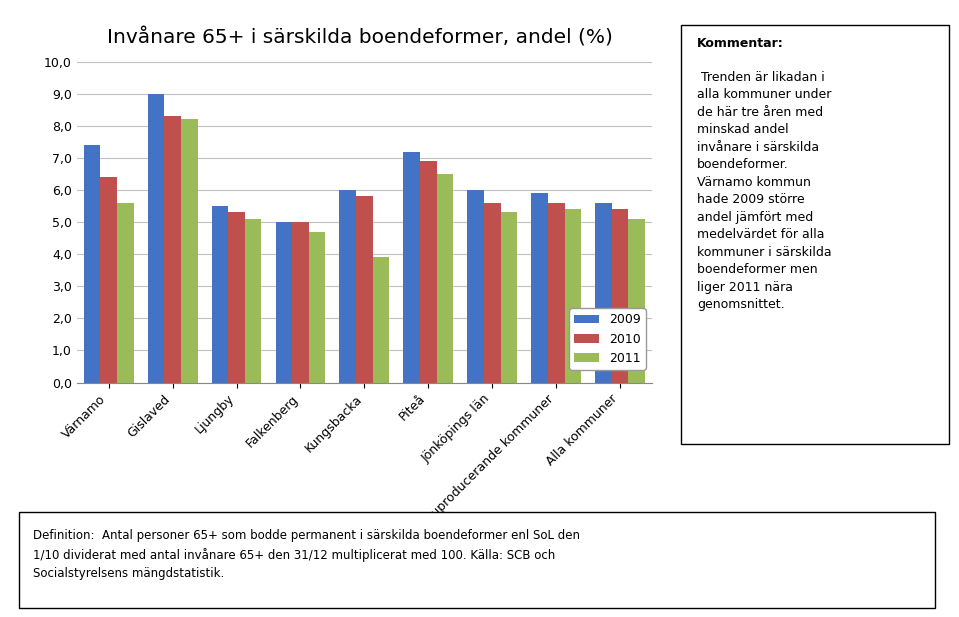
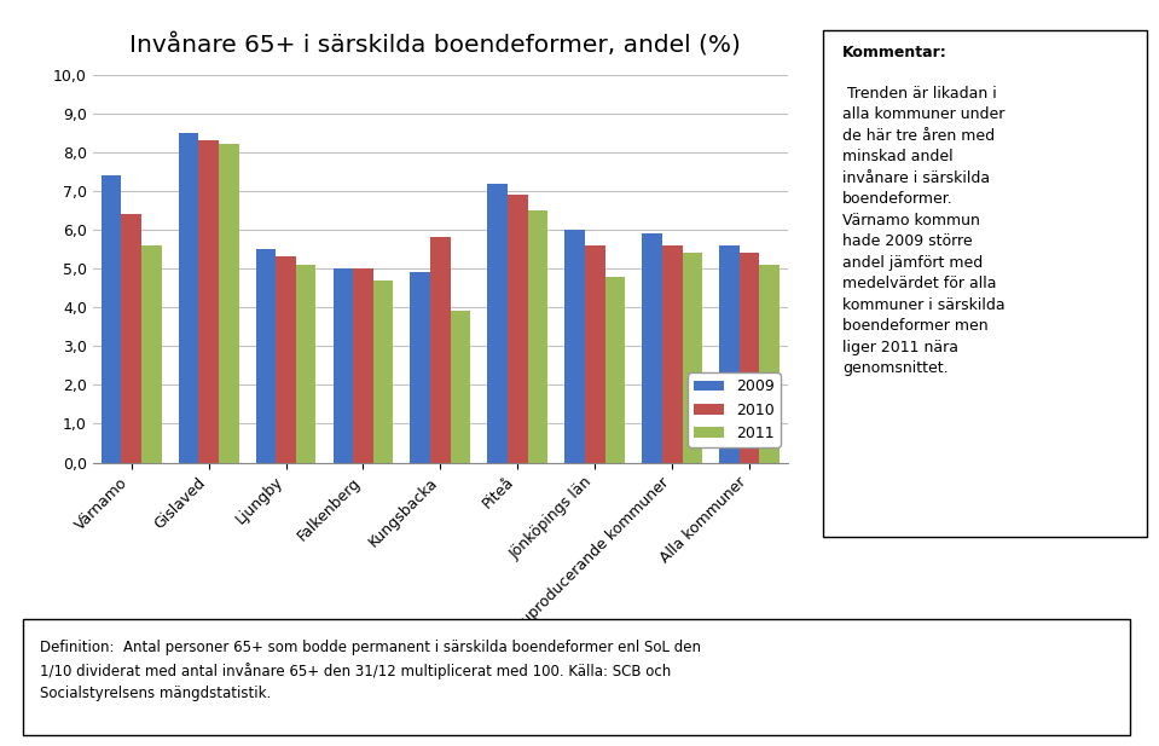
2009/Gislaved: 9,0 -> 8,5
2009/Kungsbacka: 6,0 -> 4,9
2011/Jönköpings län: 5,3 -> 4,8
